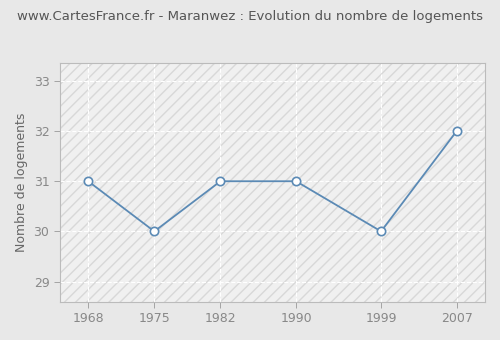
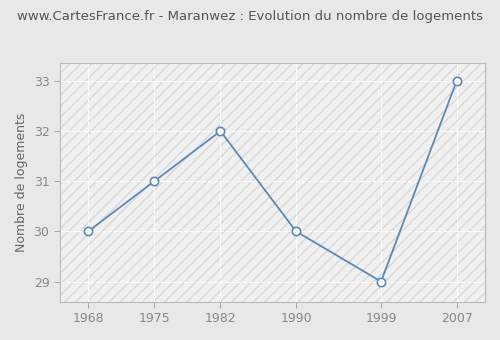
1968: 31 -> 30
1975: 30 -> 31
1982: 31 -> 32
1990: 31 -> 30
1999: 30 -> 29
2007: 32 -> 33
